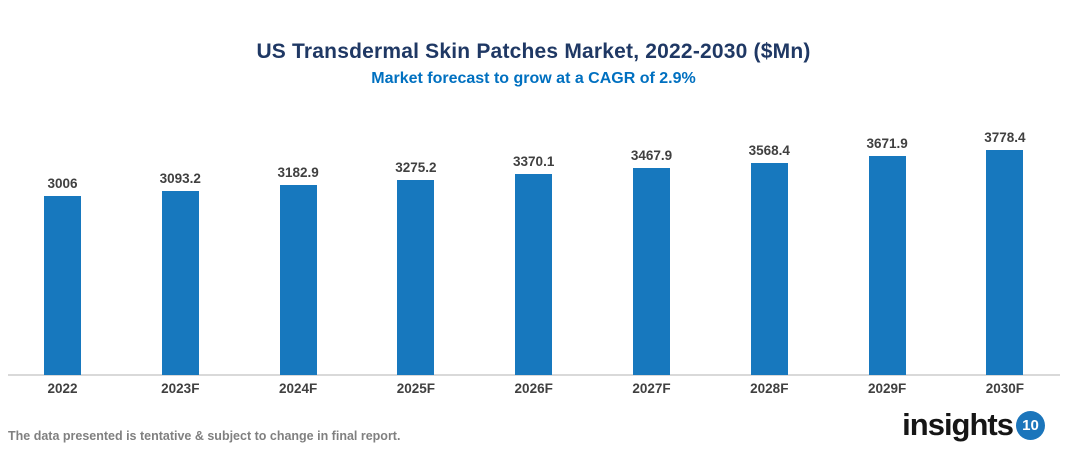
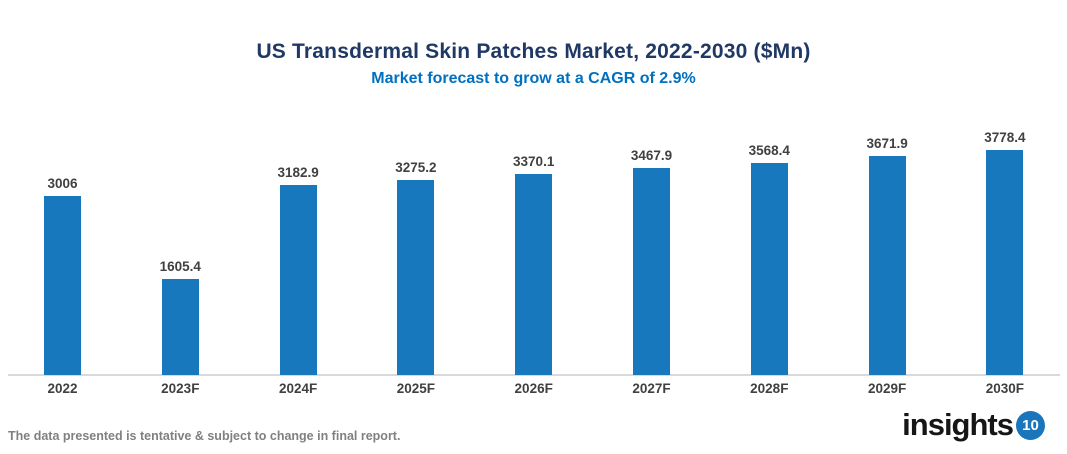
2023F: 3093.2 -> 1605.4
